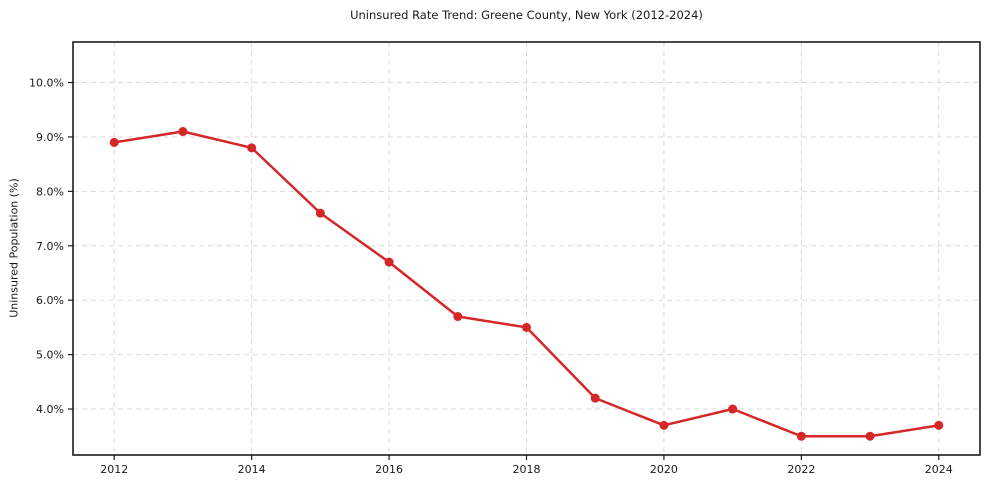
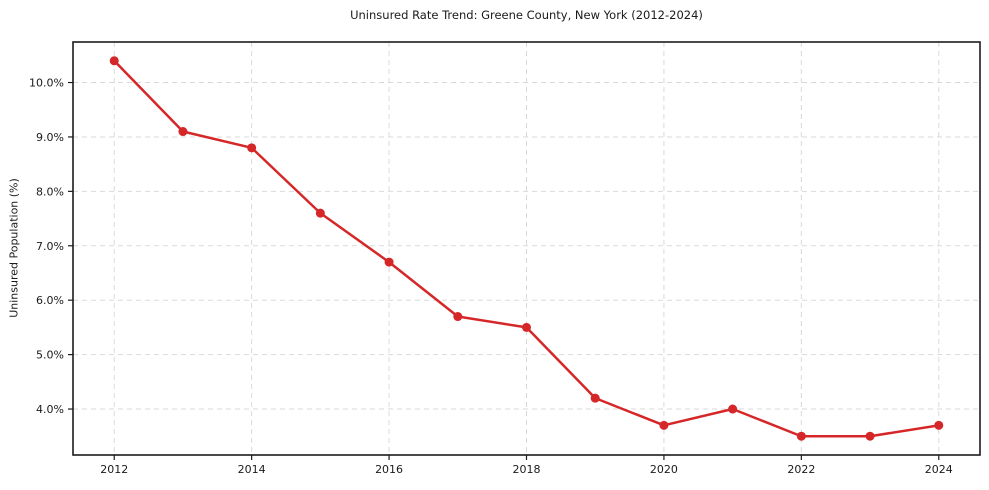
2012: 8.9% -> 10.4%
